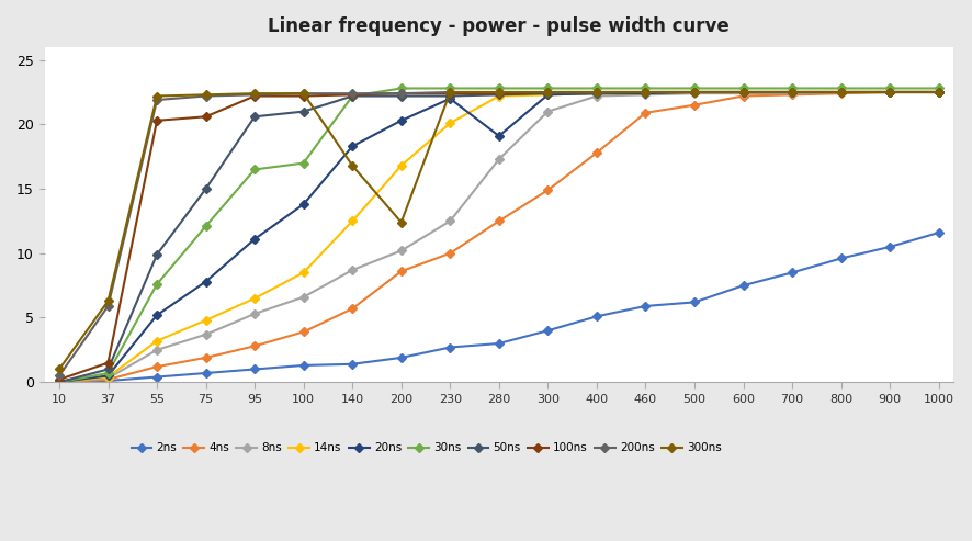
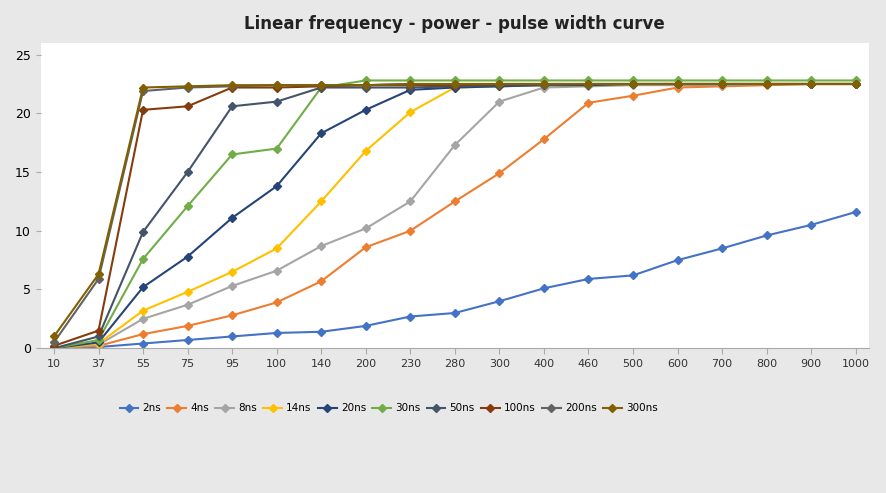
300ns/140: 16.8 -> 22.4
300ns/200: 12.4 -> 22.4
20ns/280: 19.1 -> 22.2
